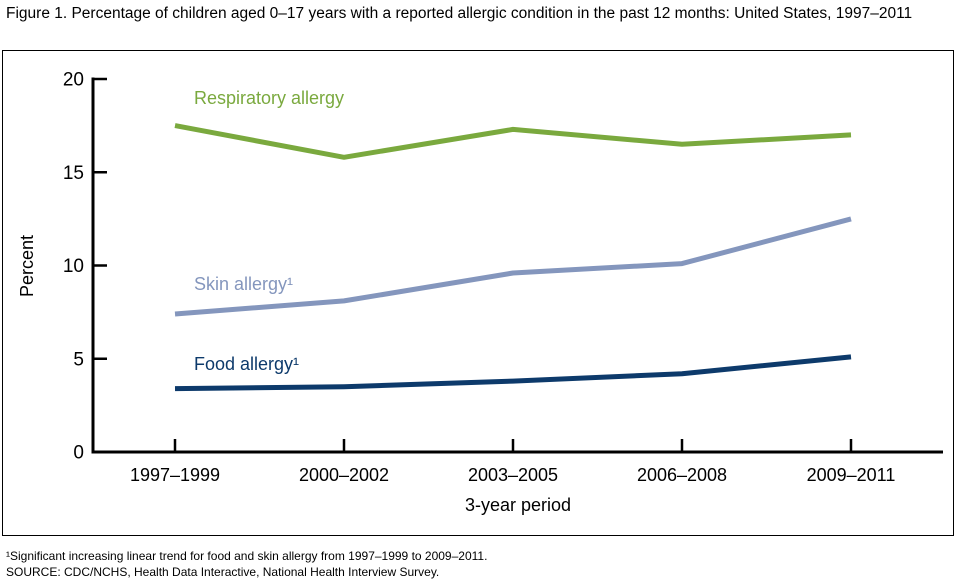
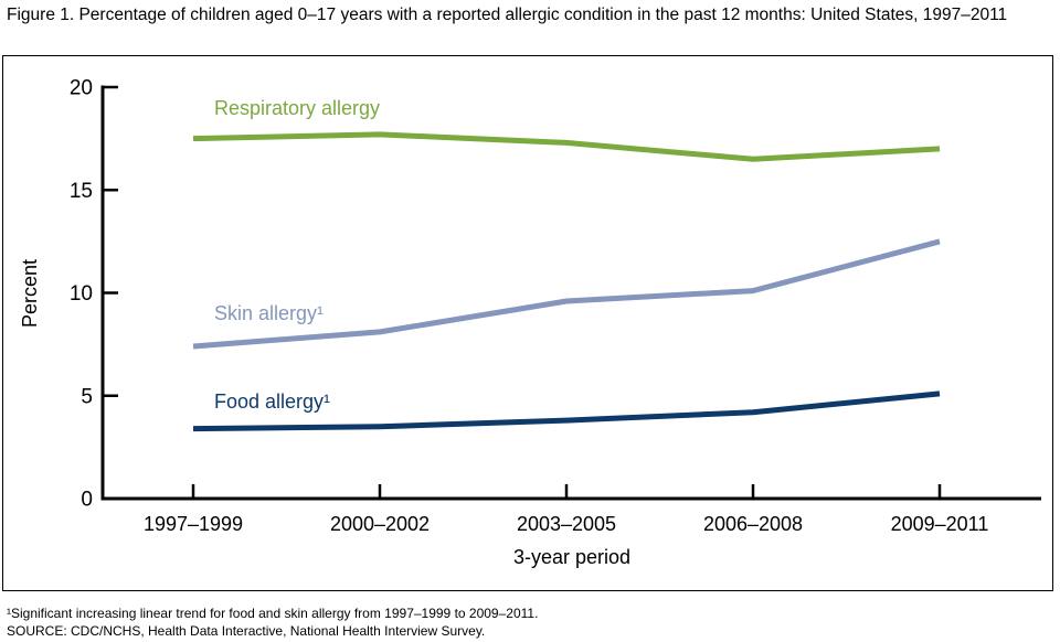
Respiratory allergy/2000–2002: 15.8 -> 17.7
